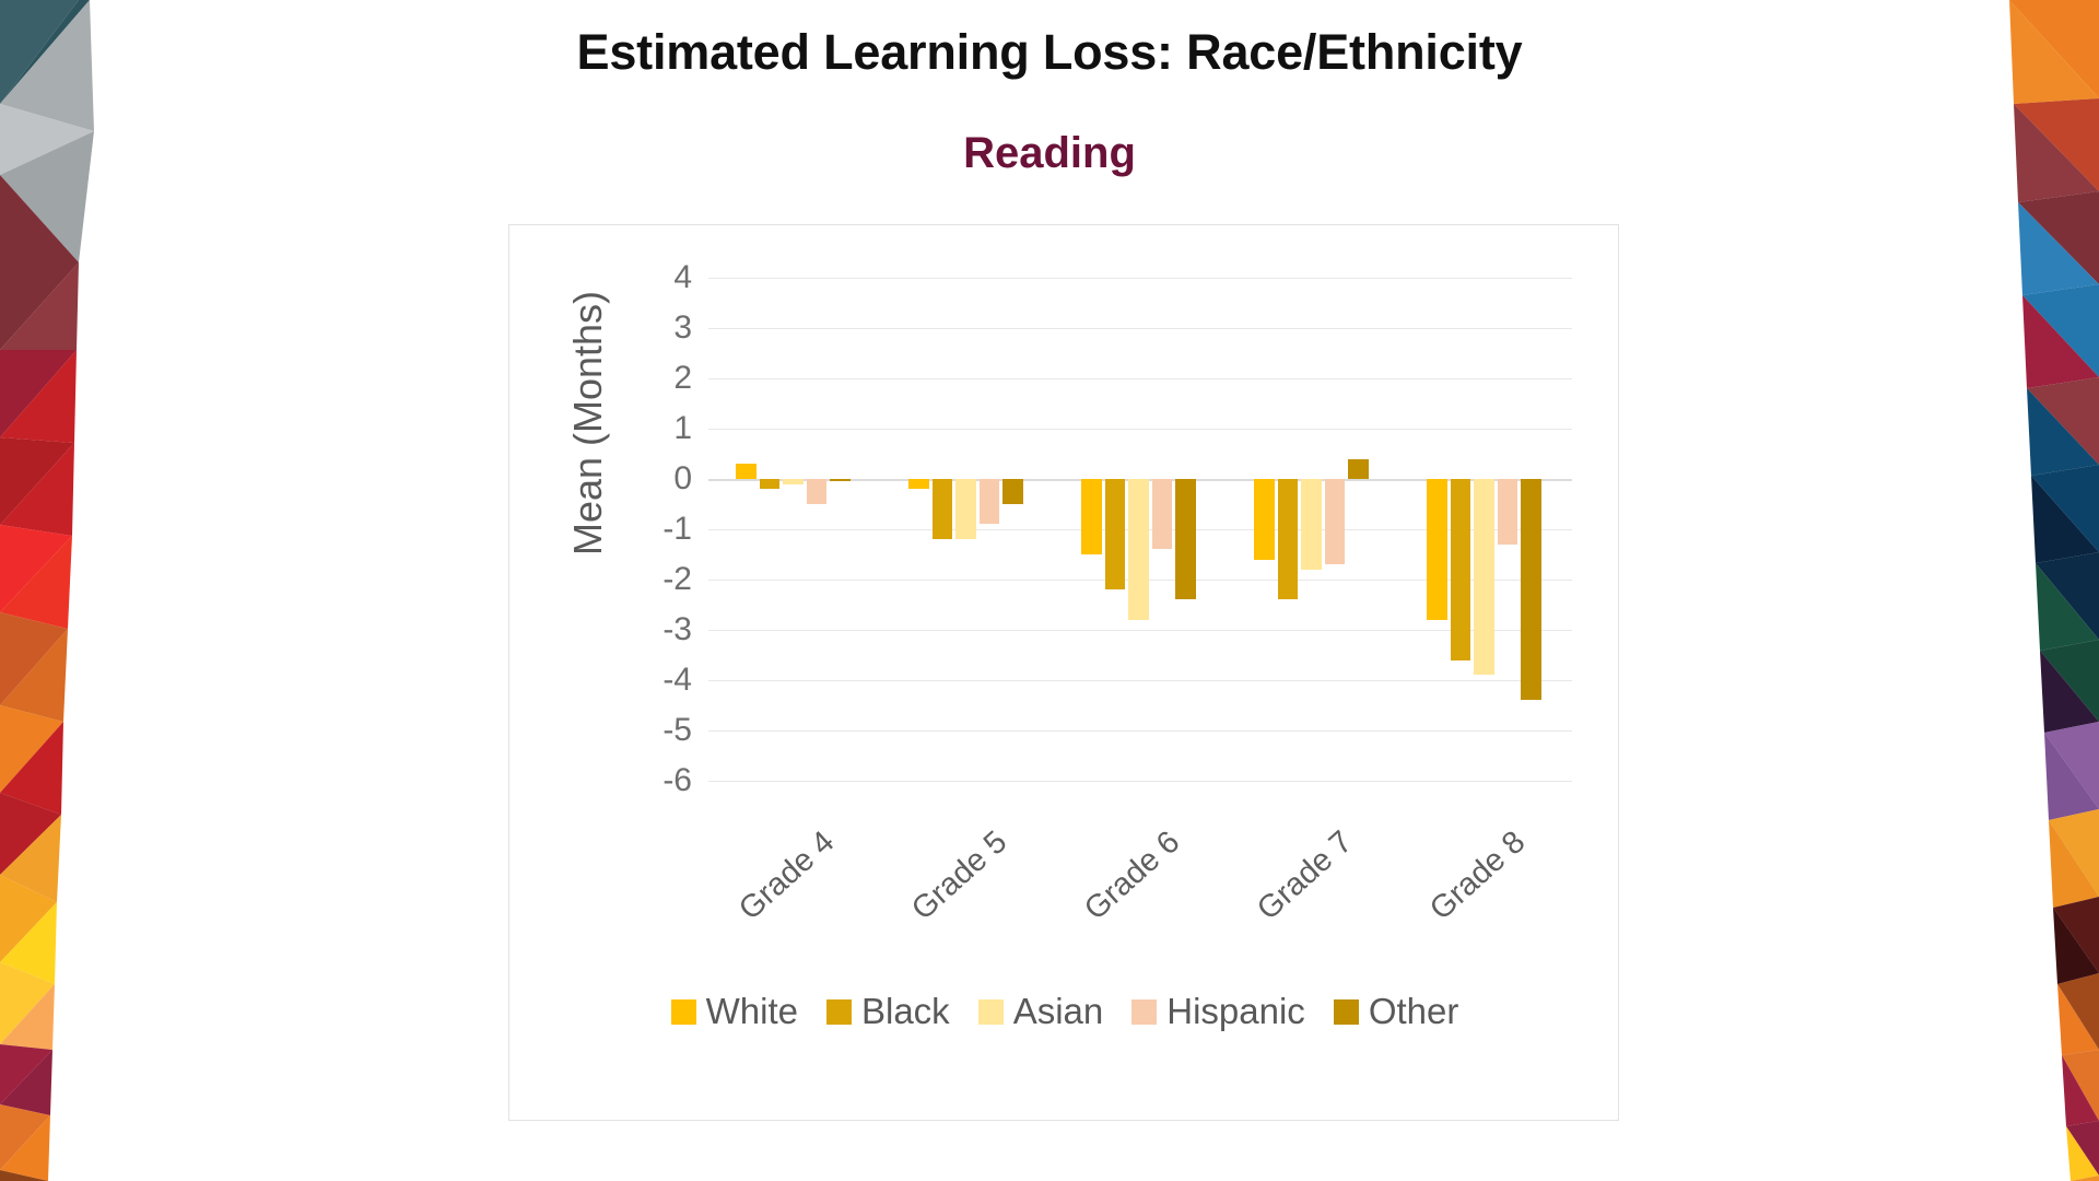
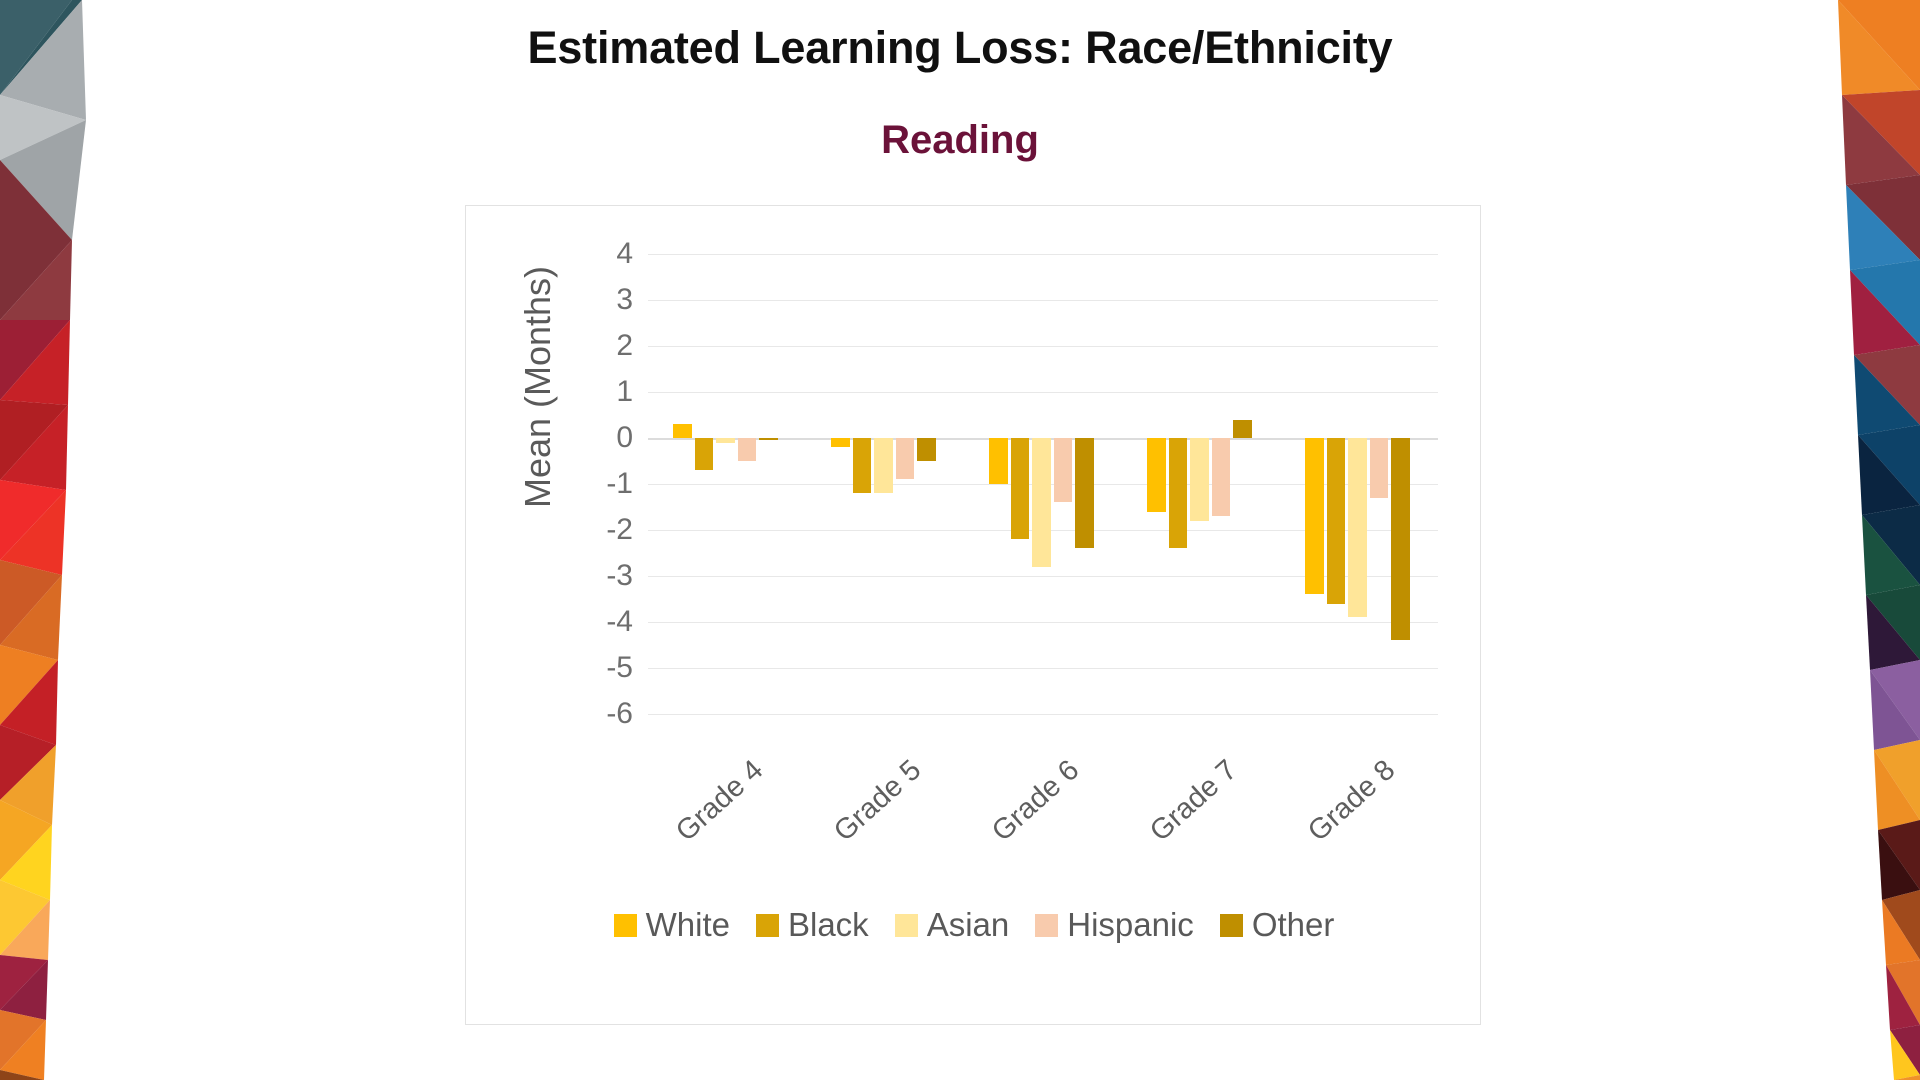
Black/Grade 4: -0.2 -> -0.7
White/Grade 6: -1.5 -> -1.0
White/Grade 8: -2.8 -> -3.4
